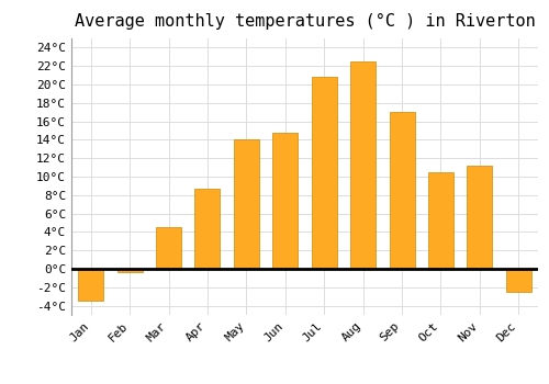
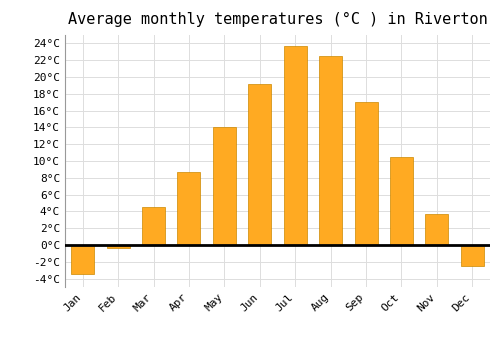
Jun: 14.8°C -> 19.2°C
Jul: 20.8°C -> 23.7°C
Nov: 11.2°C -> 3.7°C
